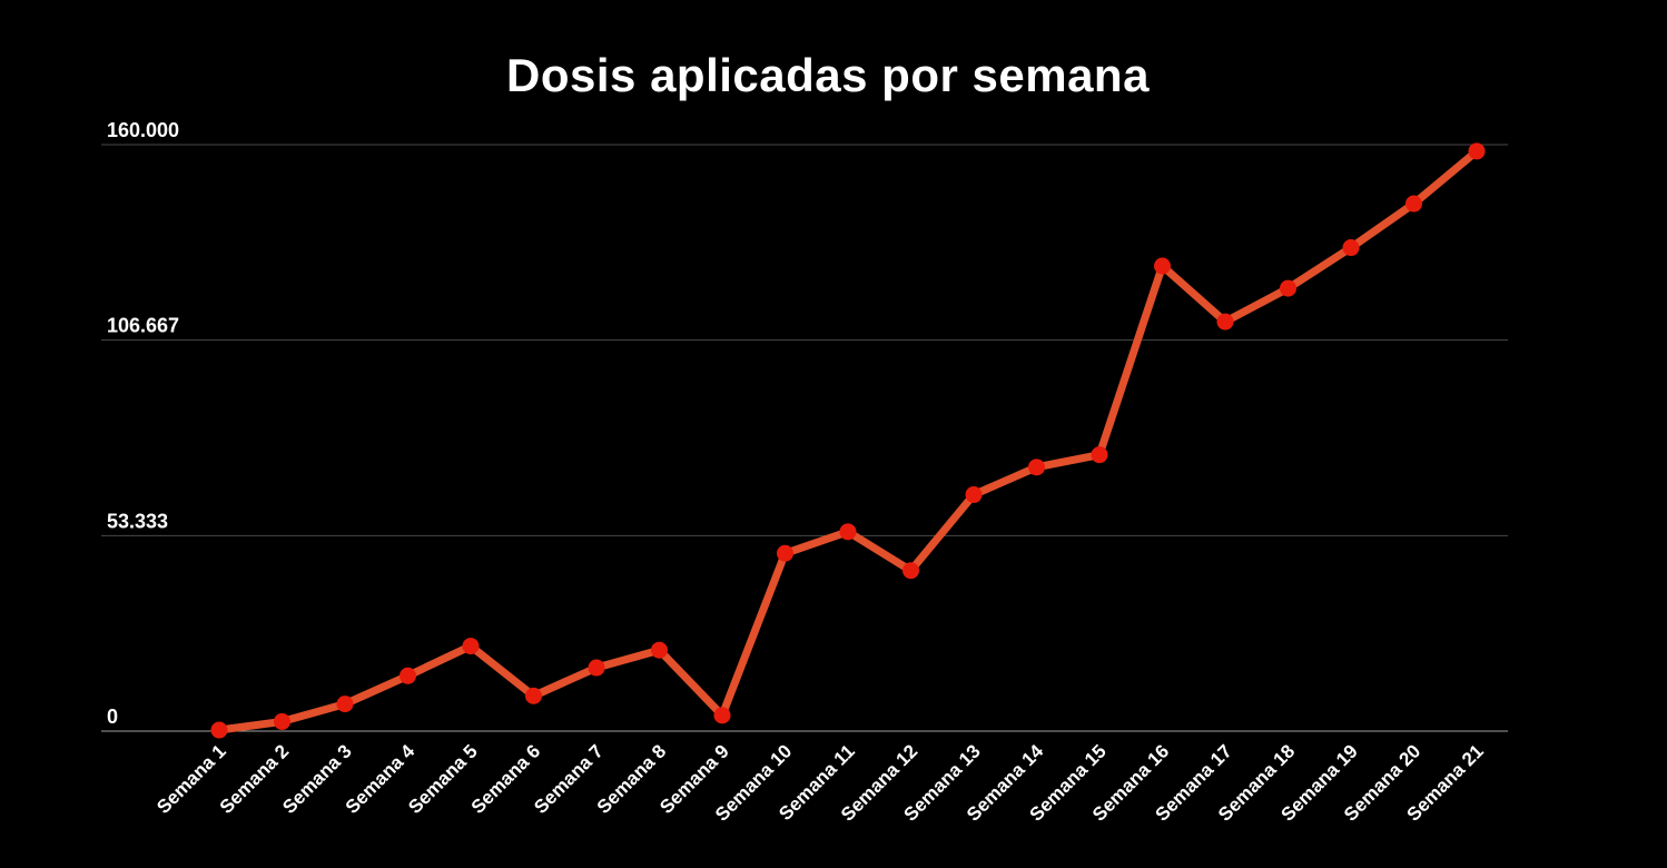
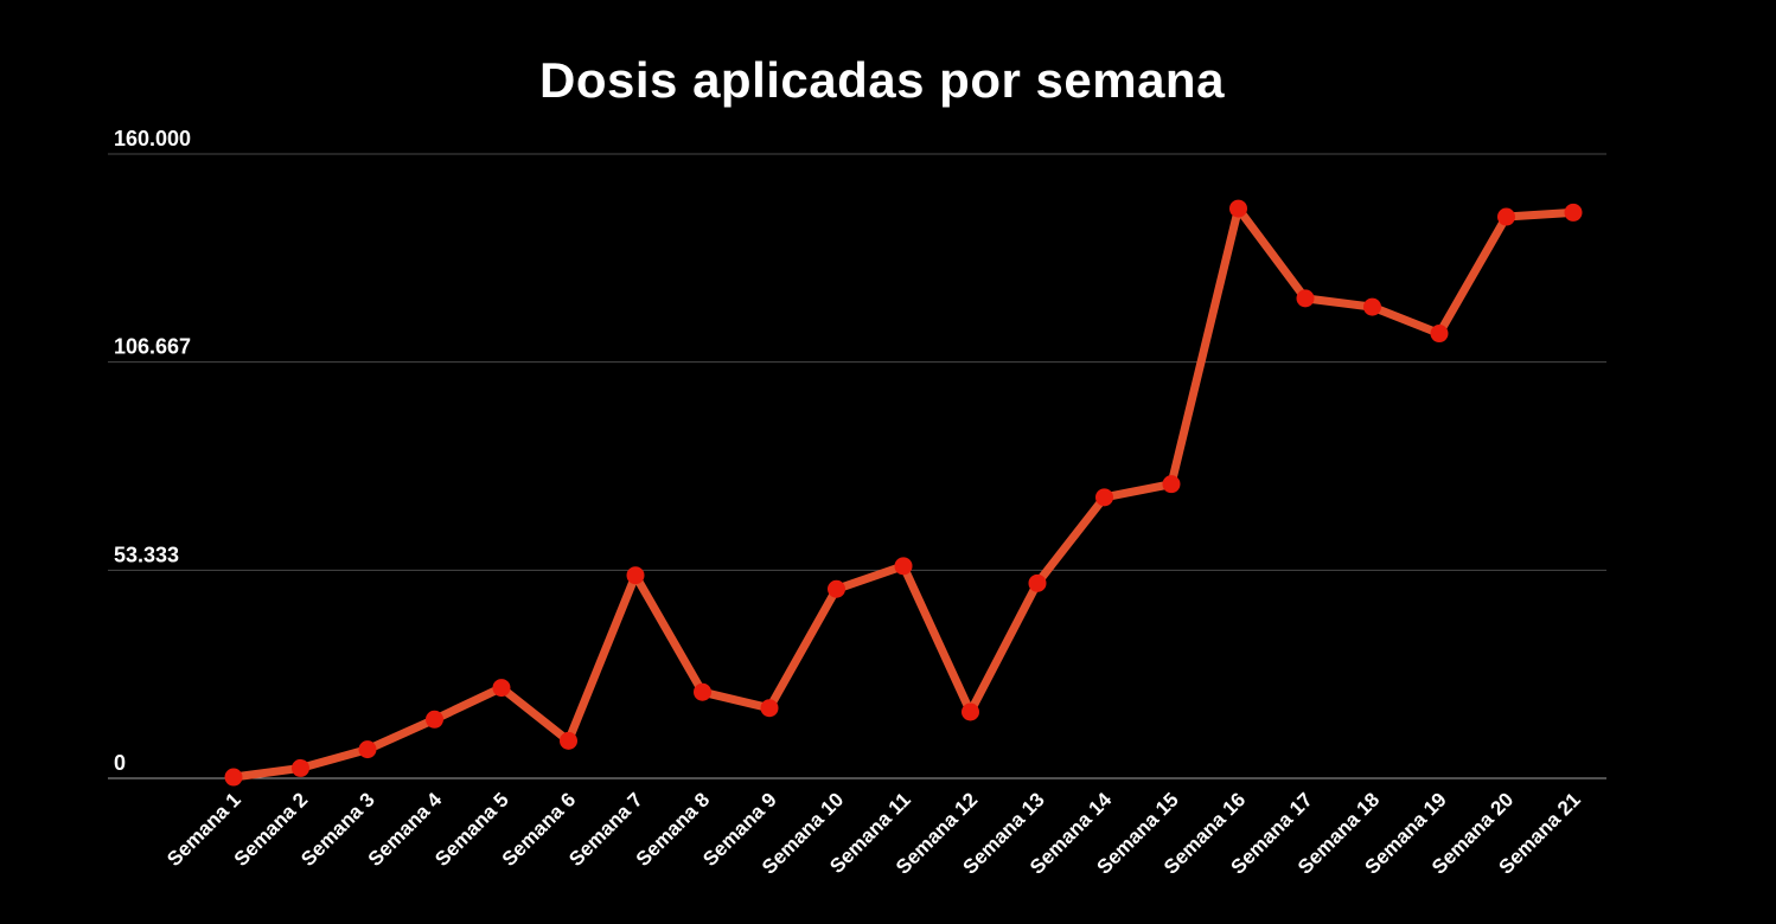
Semana 7: 17000 -> 52000
Semana 9: 4000 -> 18000
Semana 12: 44000 -> 17000
Semana 13: 64000 -> 50000
Semana 16: 127000 -> 146000
Semana 17: 112000 -> 123000
Semana 19: 132000 -> 114000
Semana 21: 158000 -> 145000
